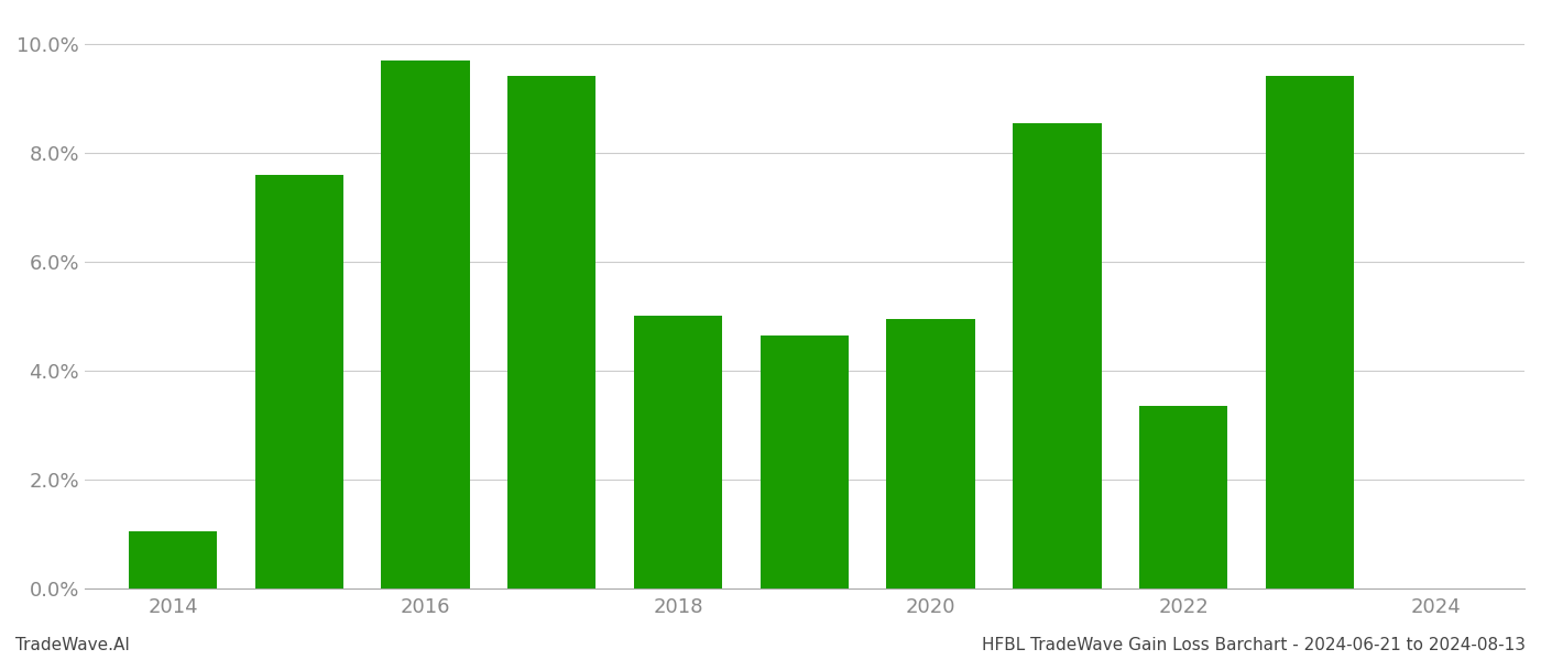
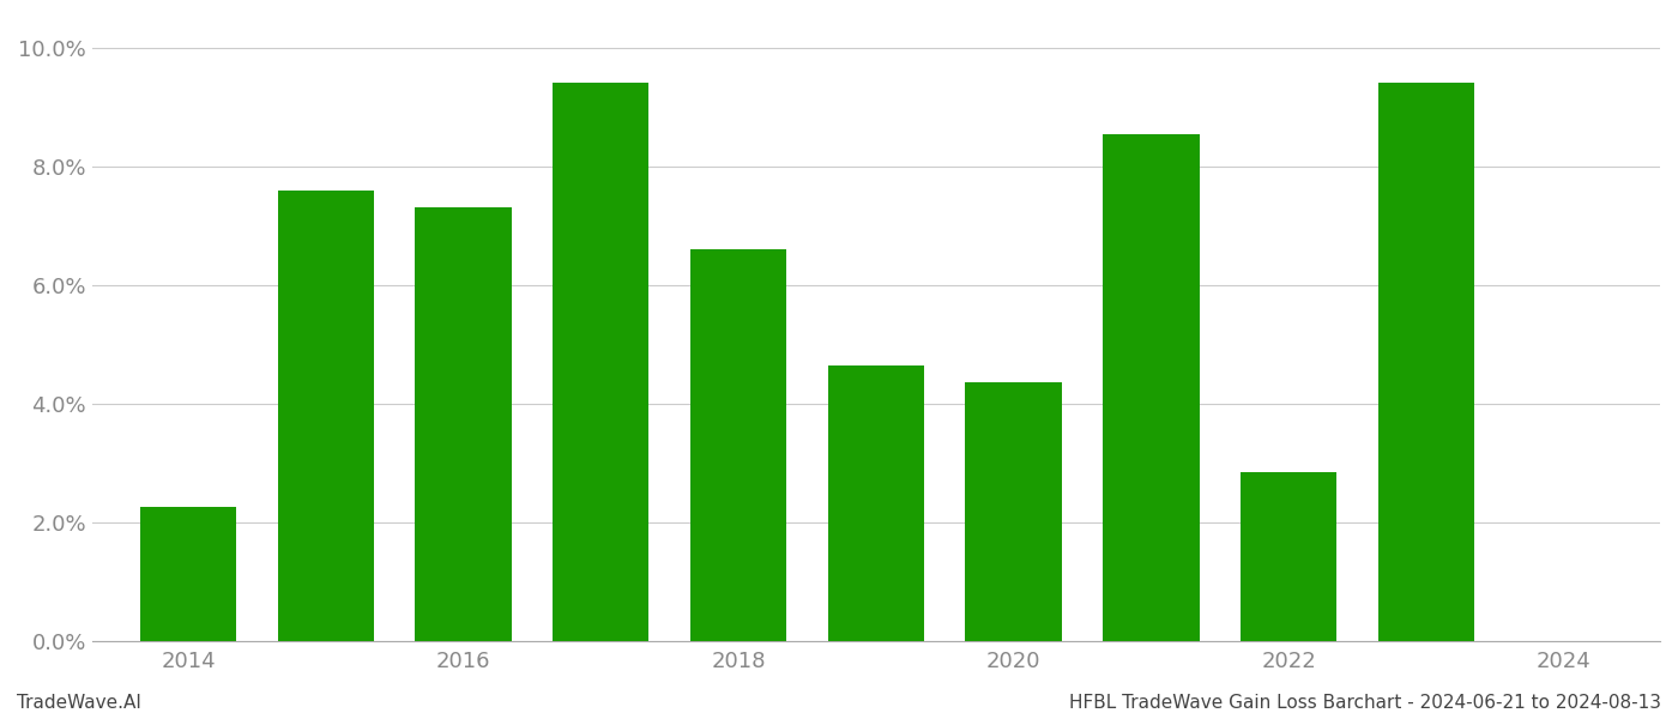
2014: 1.05% -> 2.25%
2016: 9.70% -> 7.30%
2018: 5.00% -> 6.60%
2020: 4.95% -> 4.35%
2022: 3.35% -> 2.85%
